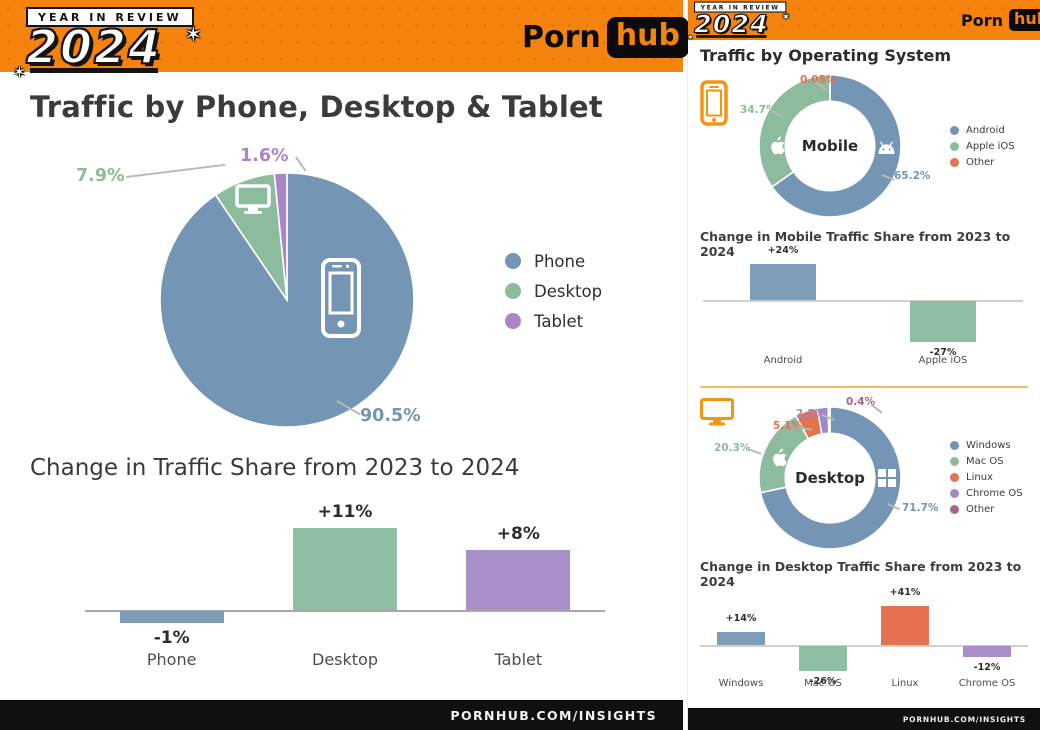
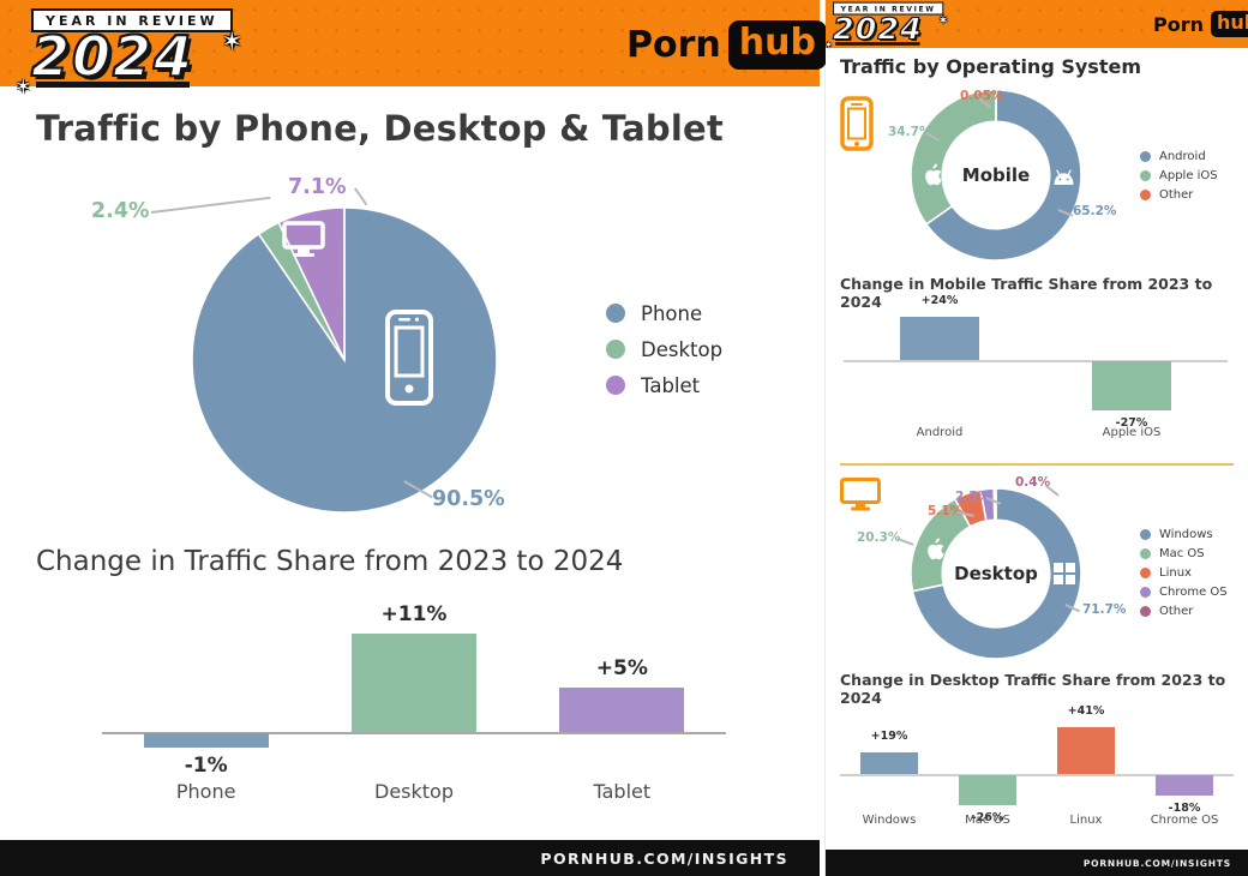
Traffic by Phone, Desktop & Tablet/Desktop: 7.9% -> 2.4%
Traffic by Phone, Desktop & Tablet/Tablet: 1.6% -> 7.1%
Change in Traffic Share from 2023 to 2024/Tablet: +8% -> +5%
Change in Desktop Traffic Share from 2023 to 2024/Windows: +14% -> +19%
Change in Desktop Traffic Share from 2023 to 2024/Chrome OS: -12% -> -18%
